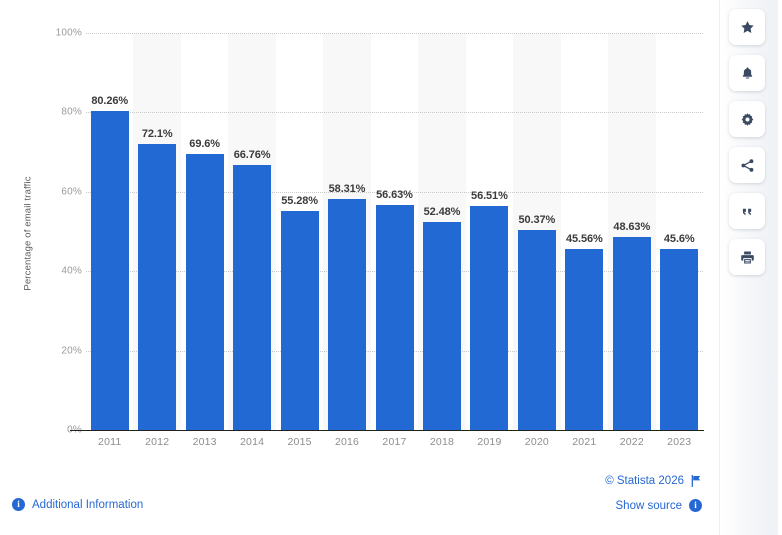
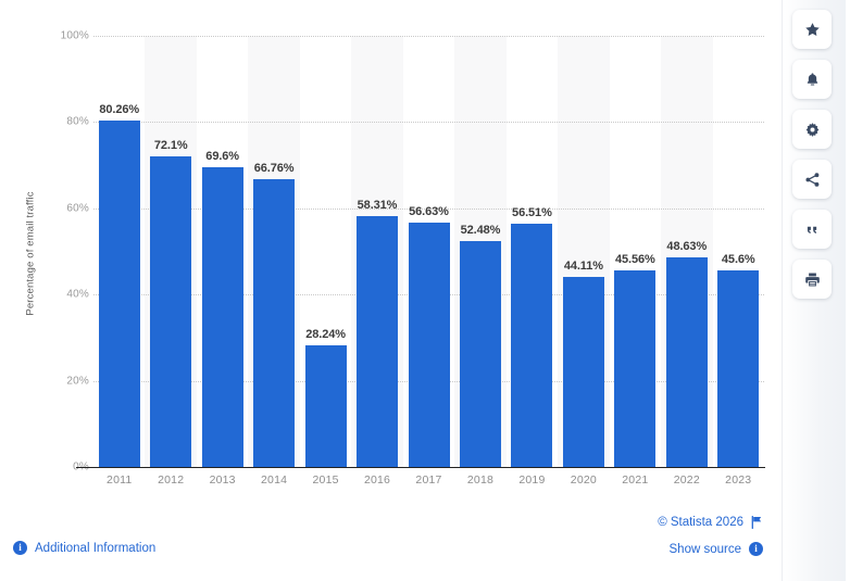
2015: 55.28% -> 28.24%
2020: 50.37% -> 44.11%
